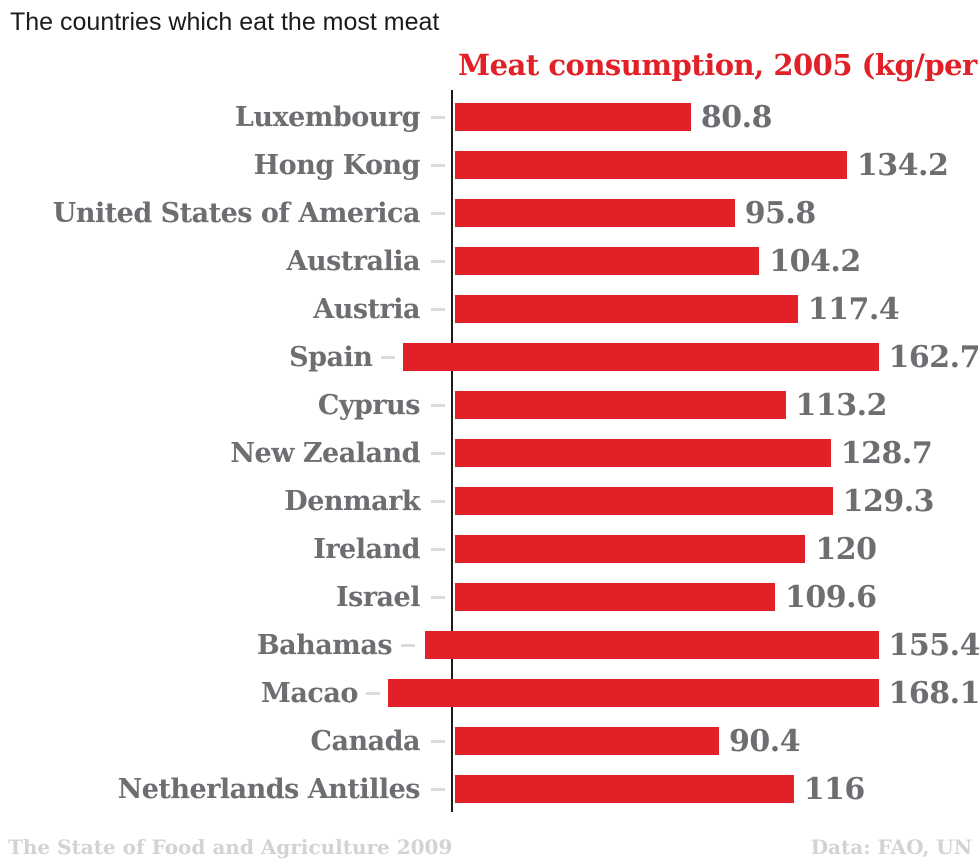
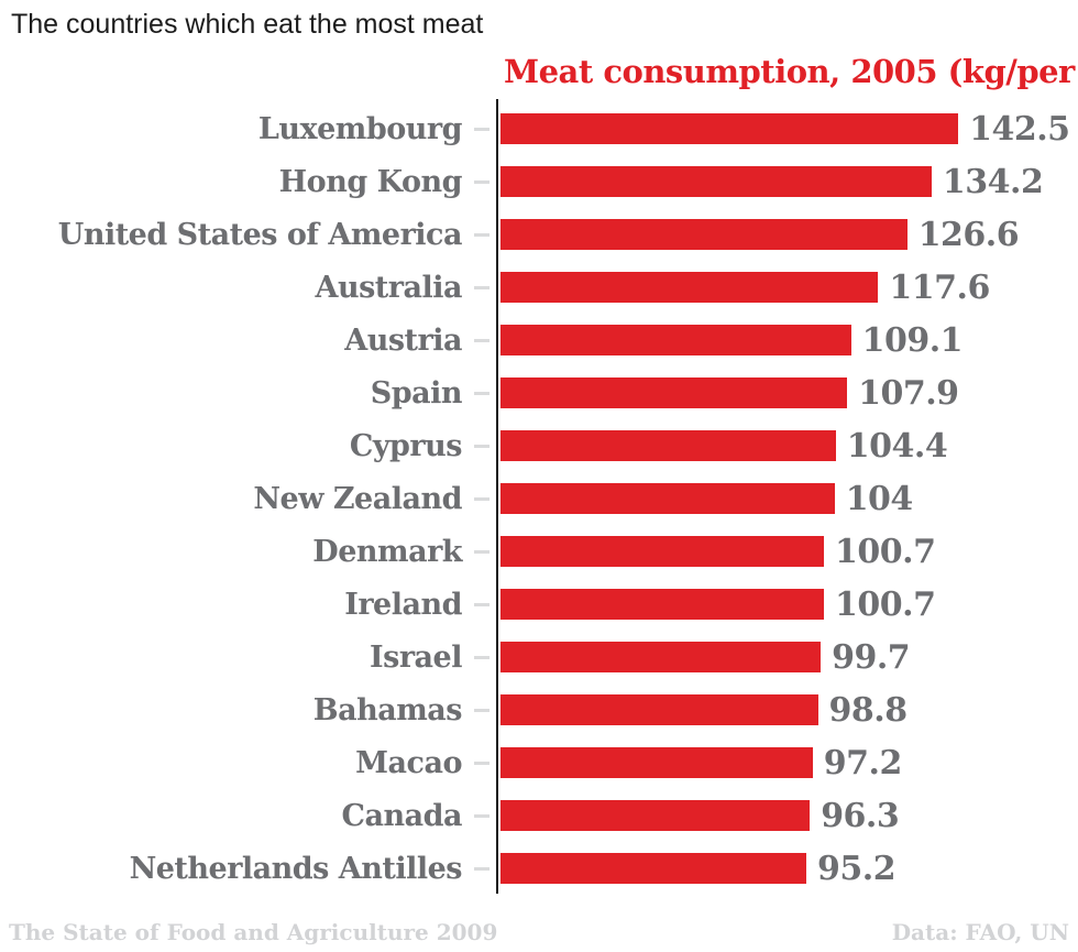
Luxembourg: 80.8 -> 142.5
United States of America: 95.8 -> 126.6
Australia: 104.2 -> 117.6
Austria: 117.4 -> 109.1
Spain: 162.7 -> 107.9
Cyprus: 113.2 -> 104.4
New Zealand: 128.7 -> 104
Denmark: 129.3 -> 100.7
Ireland: 120 -> 100.7
Israel: 109.6 -> 99.7
Bahamas: 155.4 -> 98.8
Macao: 168.1 -> 97.2
Canada: 90.4 -> 96.3
Netherlands Antilles: 116 -> 95.2
